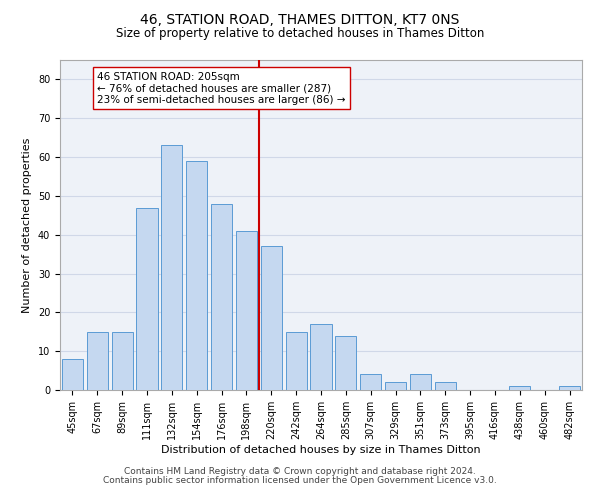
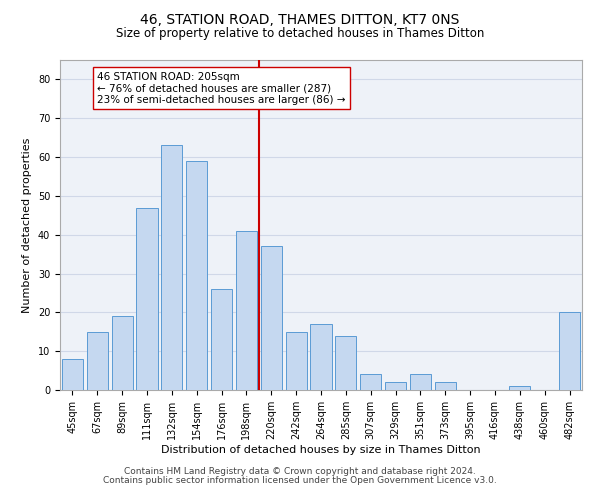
89sqm: 15 -> 19
176sqm: 48 -> 26
482sqm: 1 -> 20
